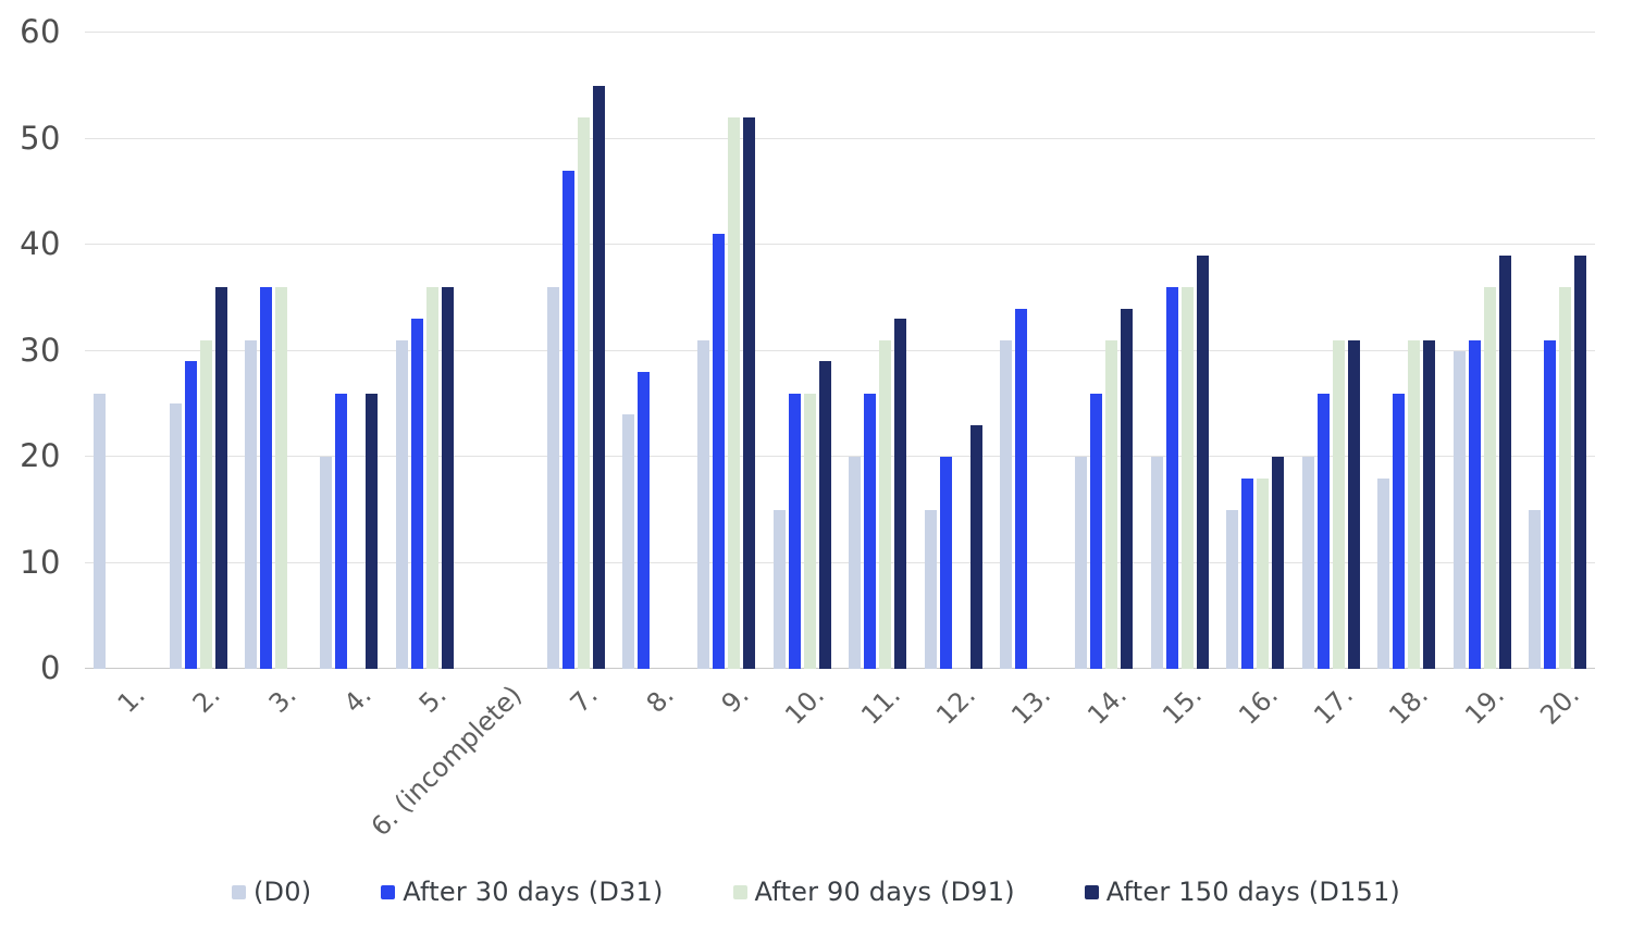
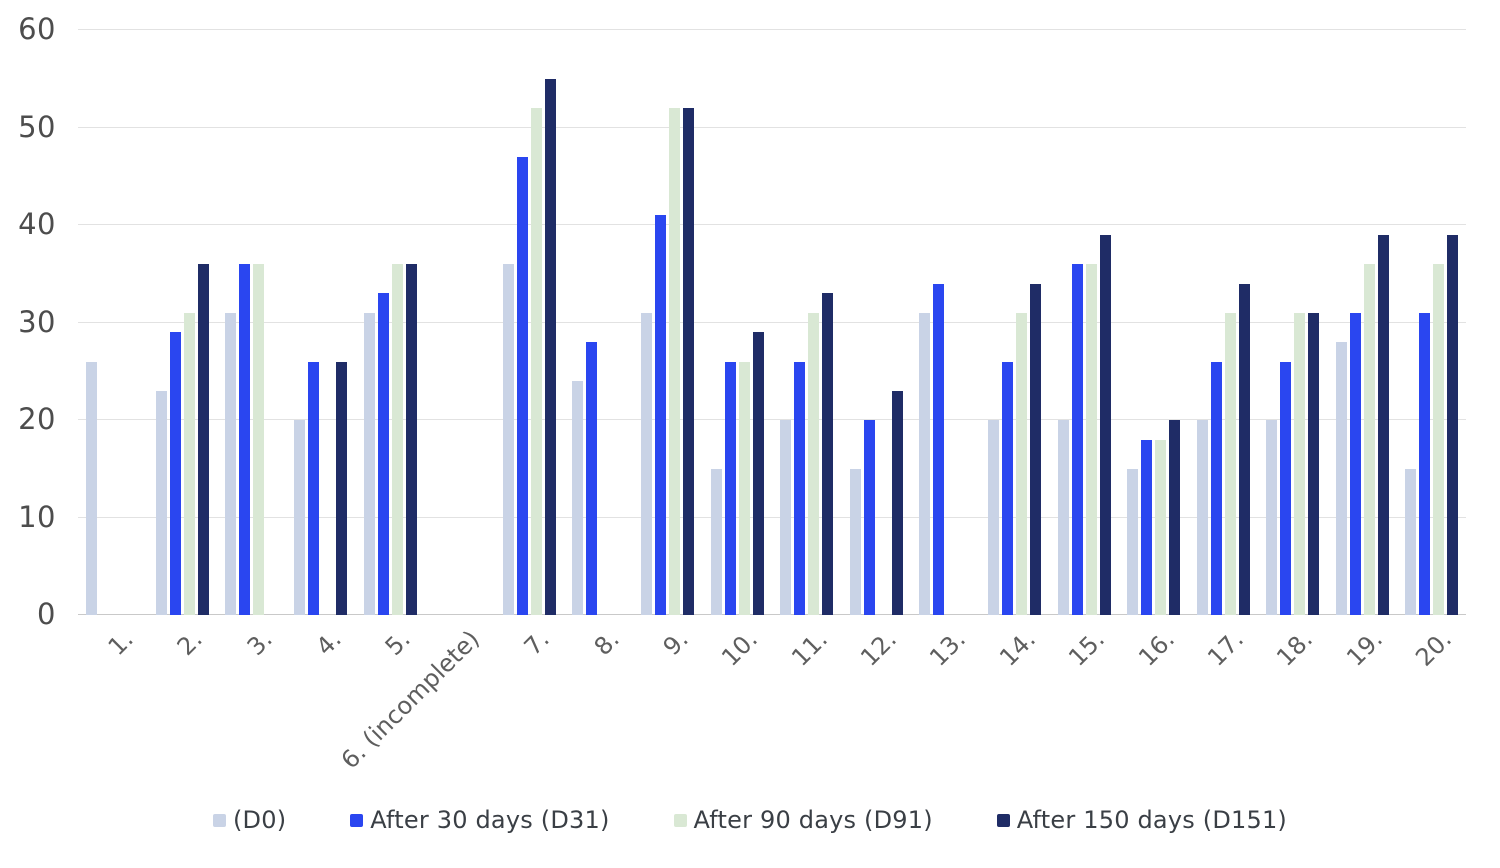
(D0)/2.: 25 -> 23
After 150 days (D151)/17.: 31 -> 34
(D0)/18.: 18 -> 20
(D0)/19.: 30 -> 28
